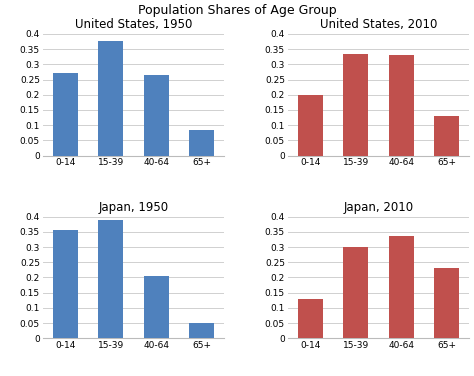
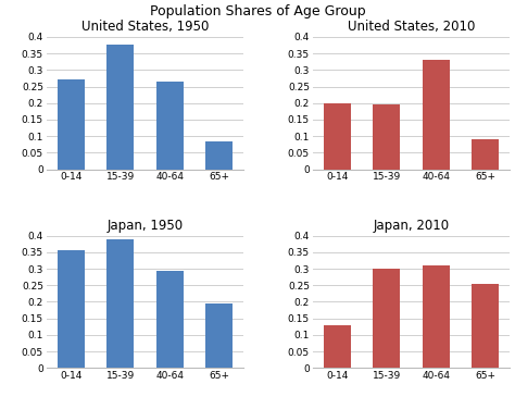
United States, 2010/15-39: 0.335 -> 0.195
United States, 2010/65+: 0.130 -> 0.090
Japan, 1950/40-64: 0.205 -> 0.295
Japan, 1950/65+: 0.050 -> 0.195
Japan, 2010/40-64: 0.335 -> 0.310
Japan, 2010/65+: 0.230 -> 0.255
